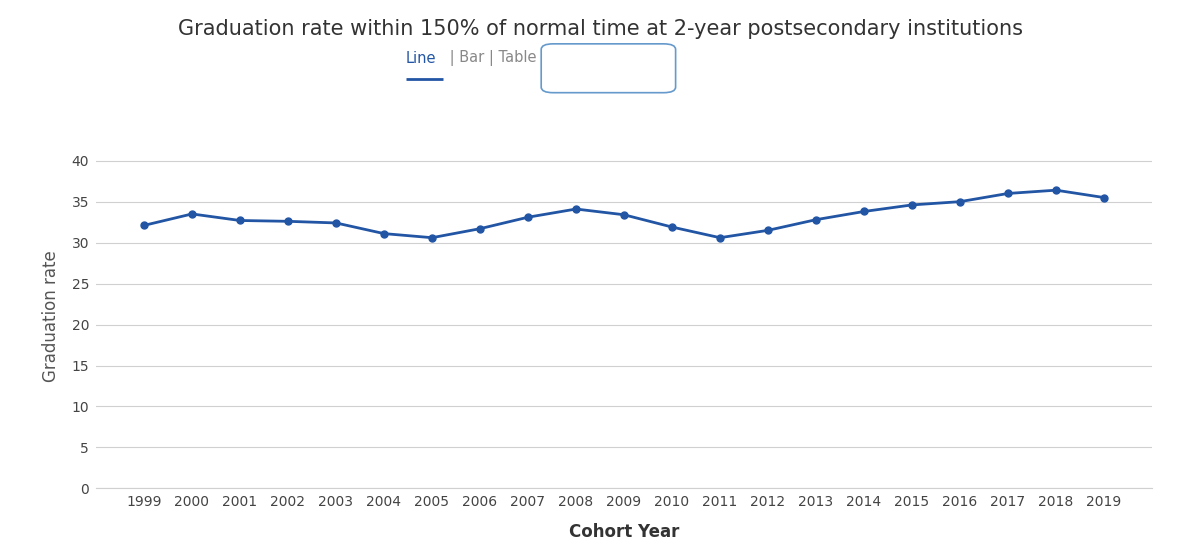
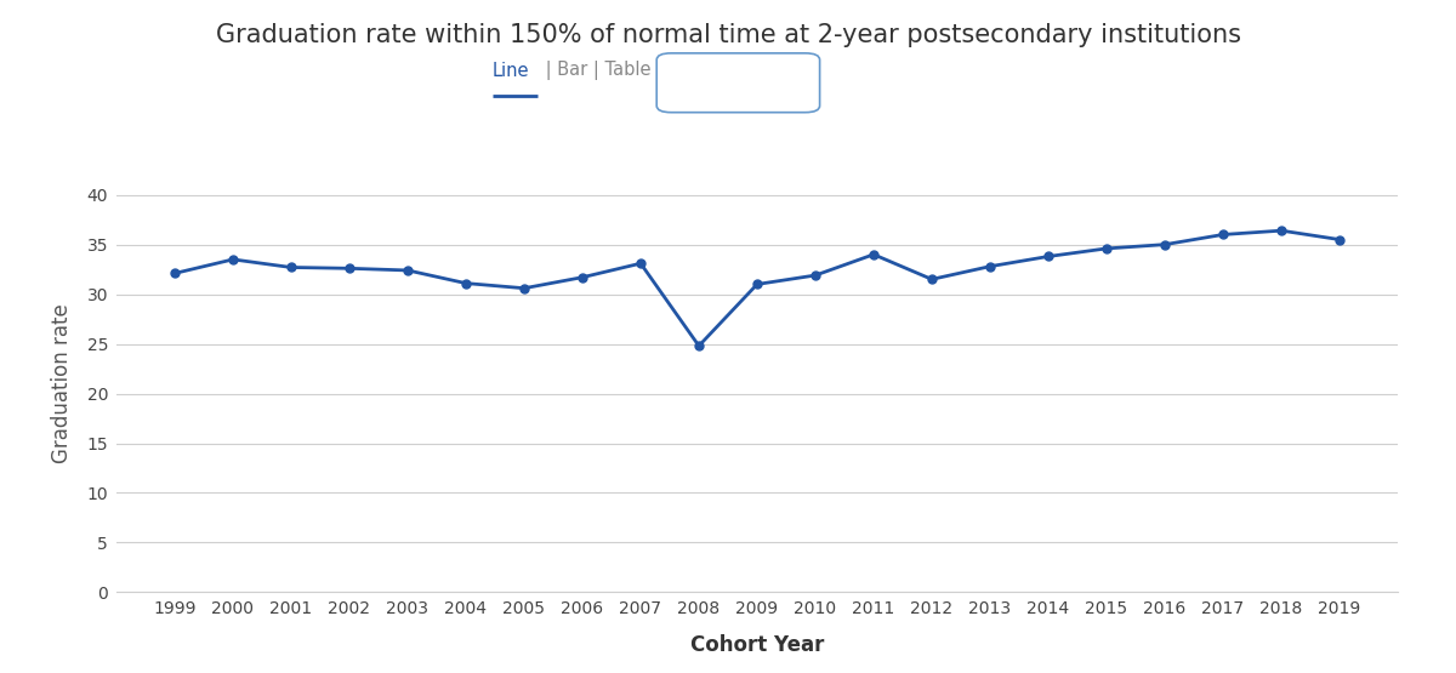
2008: 34.1 -> 24.8
2009: 33.4 -> 31.0
2011: 30.6 -> 34.0
